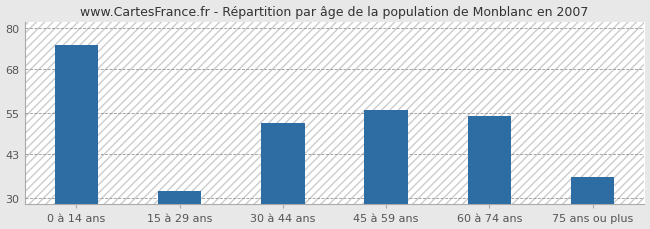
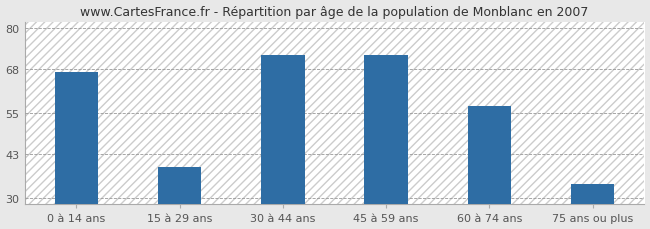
0 à 14 ans: 75 -> 67
15 à 29 ans: 32 -> 39
30 à 44 ans: 52 -> 72
45 à 59 ans: 56 -> 72
60 à 74 ans: 54 -> 57
75 ans ou plus: 36 -> 34
